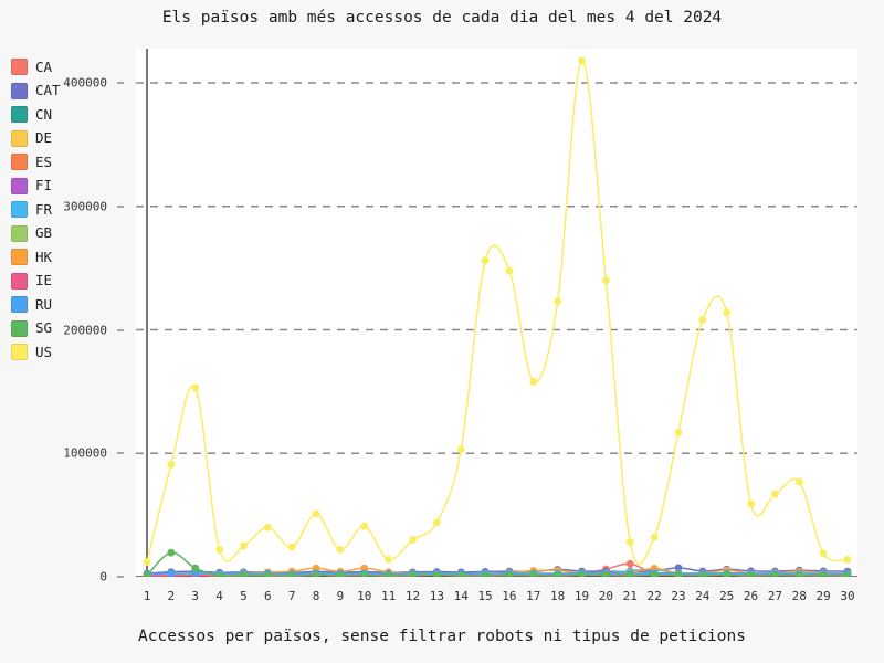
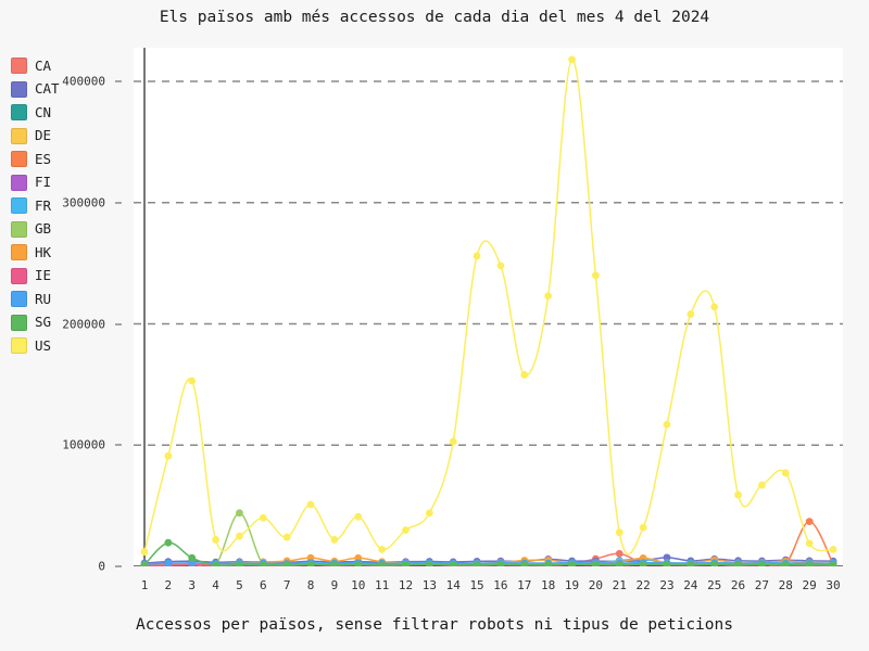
GB/5: 2000 -> 44000
ES/29: 2000 -> 37000
